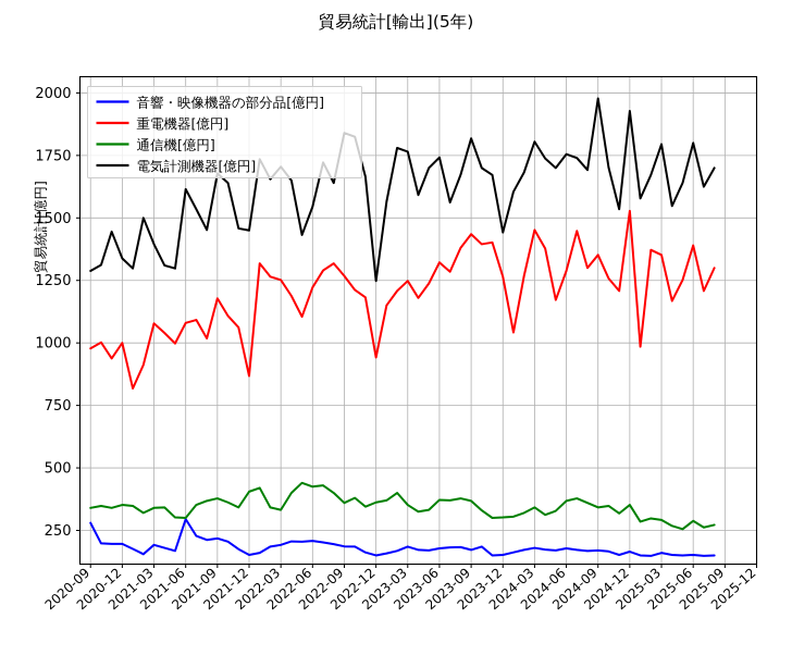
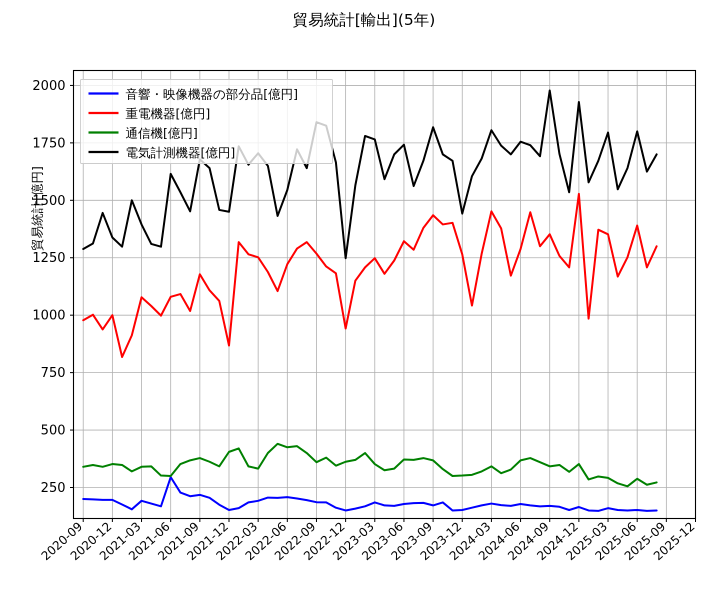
音響・映像機器の部分品[億円]/2020-09: 280 -> 200
